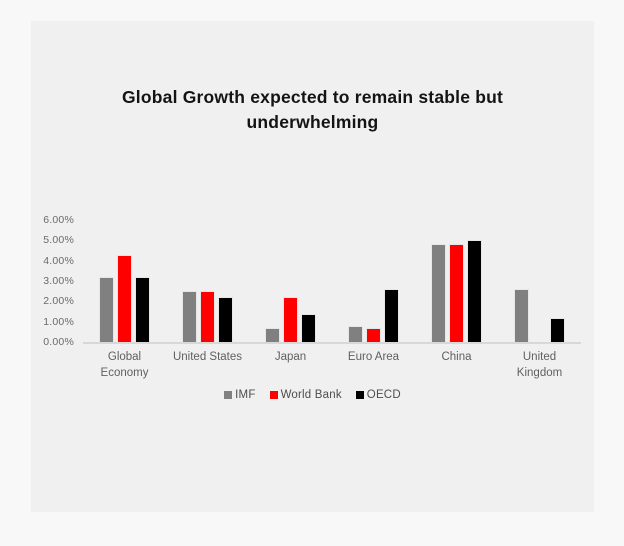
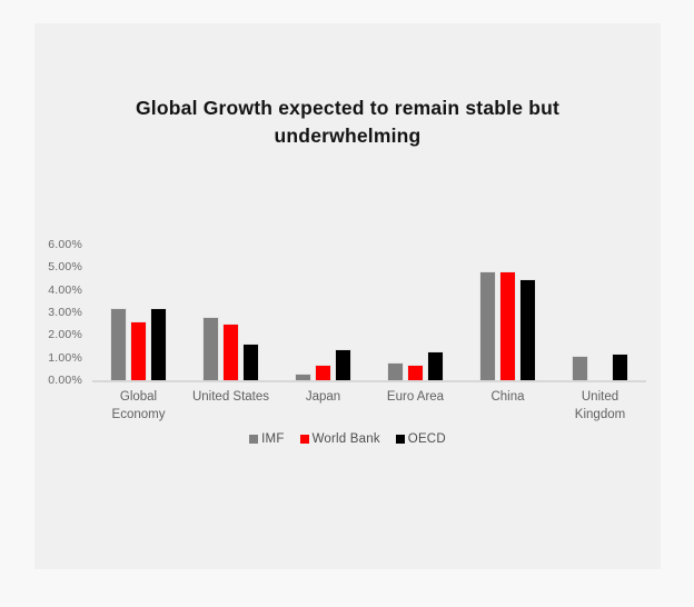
World Bank/Global Economy: 4.3% -> 2.6%
IMF/United States: 2.5% -> 2.8%
OECD/United States: 2.2% -> 1.6%
IMF/Japan: 0.7% -> 0.3%
World Bank/Japan: 2.2% -> 0.7%
OECD/Euro Area: 2.6% -> 1.3%
OECD/China: 5.0% -> 4.5%
IMF/United Kingdom: 2.6% -> 1.1%
